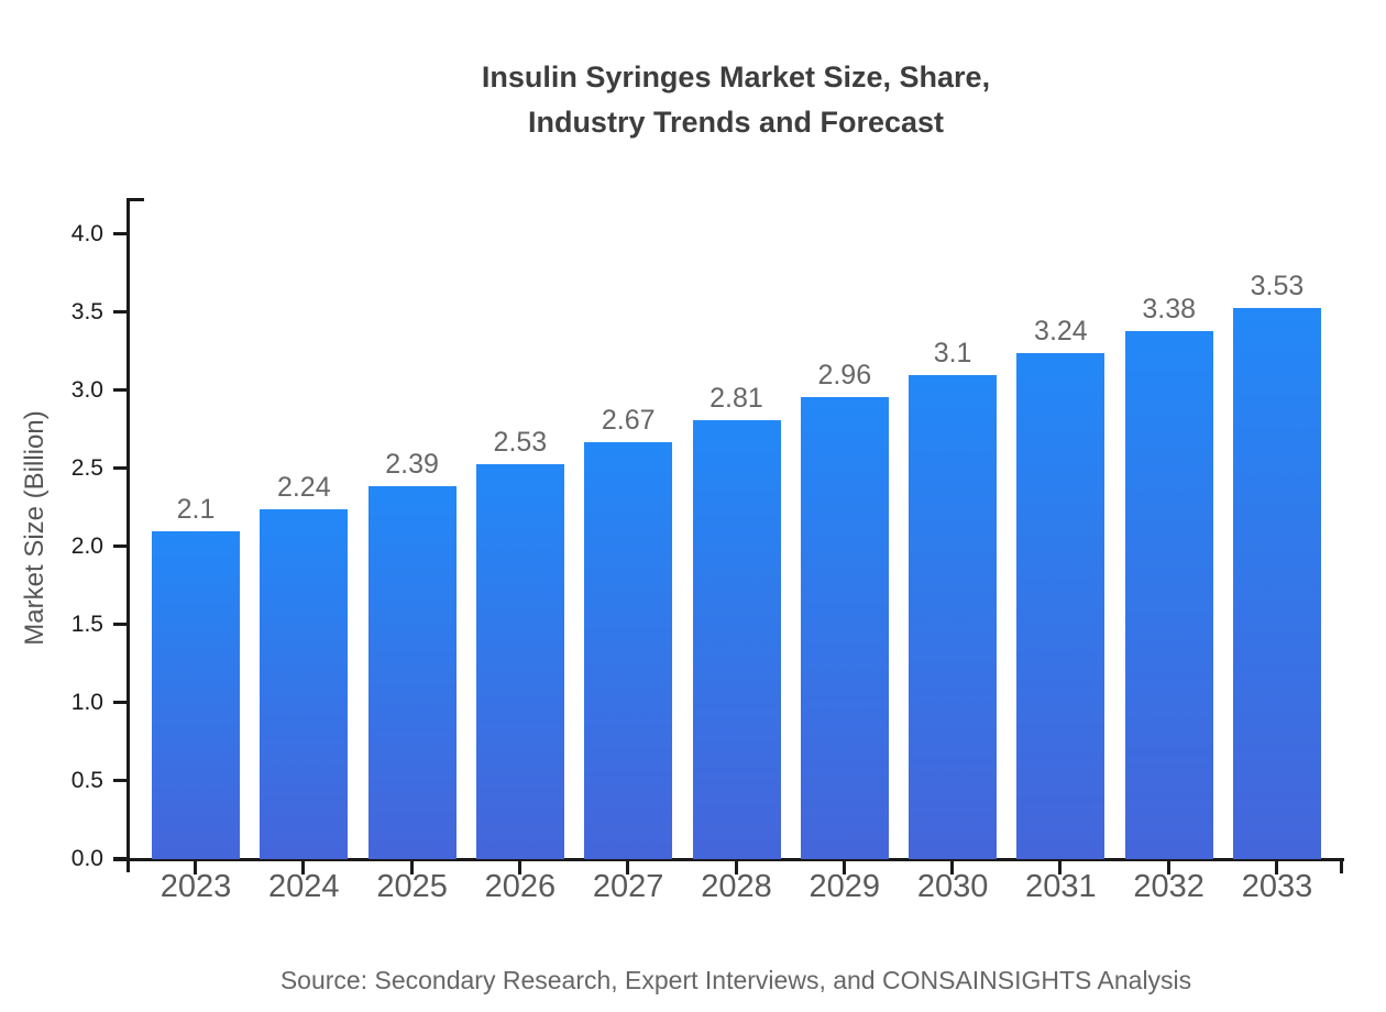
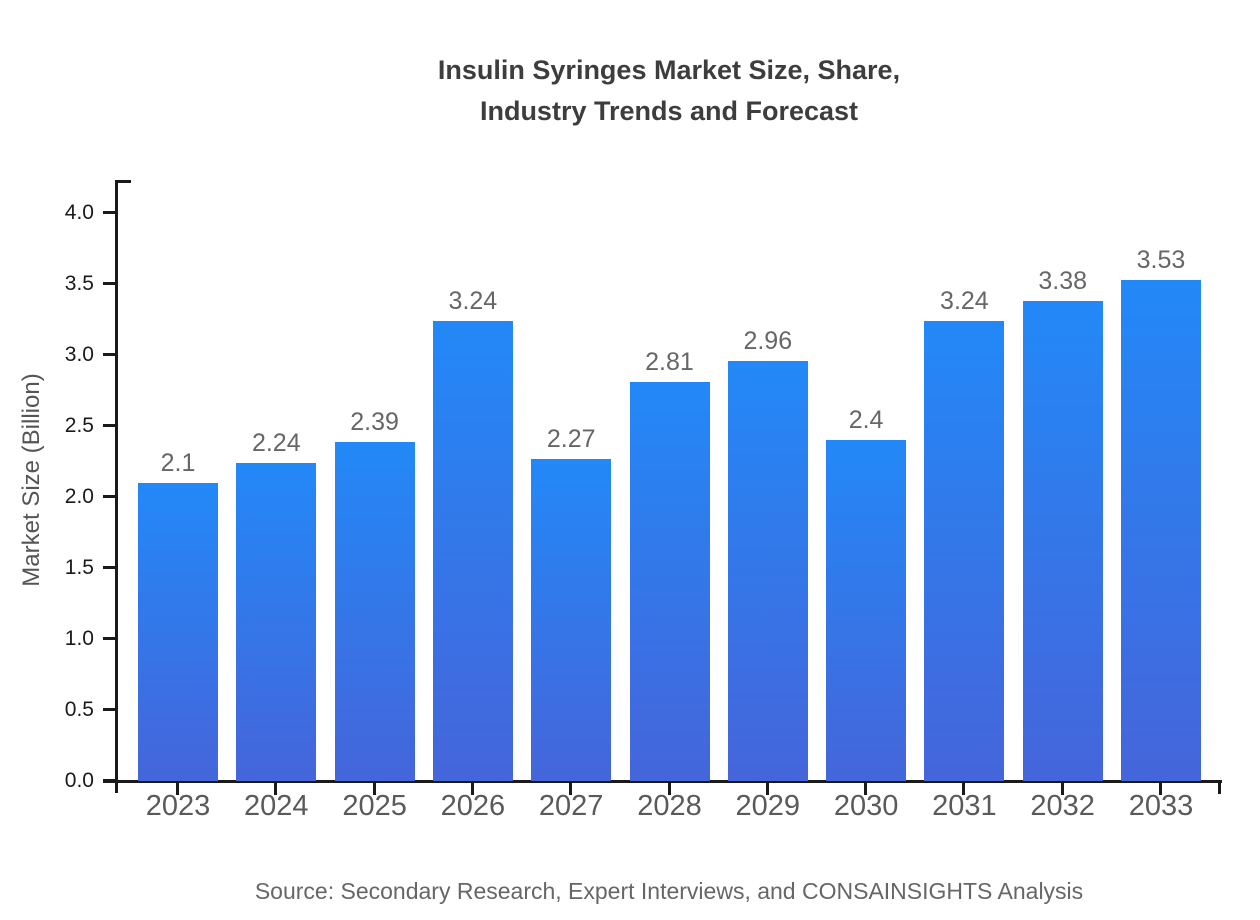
2026: 2.53 -> 3.24
2027: 2.67 -> 2.27
2030: 3.1 -> 2.4
